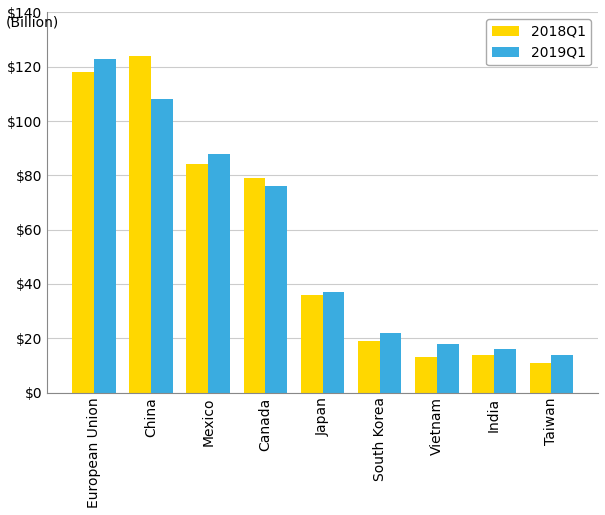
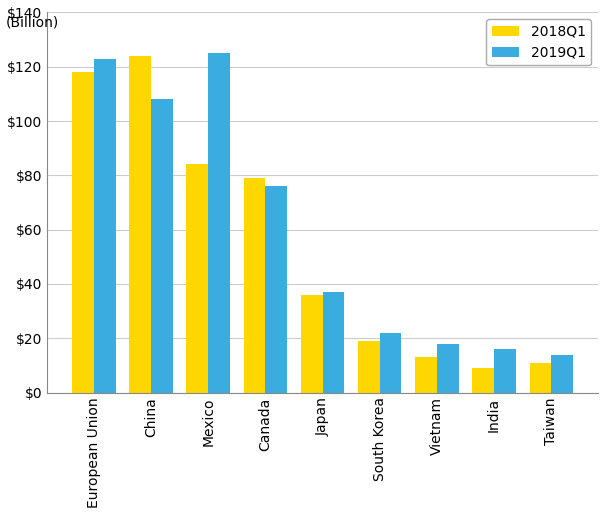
2019Q1/Mexico: $88 -> $125
2018Q1/India: $14 -> $9
